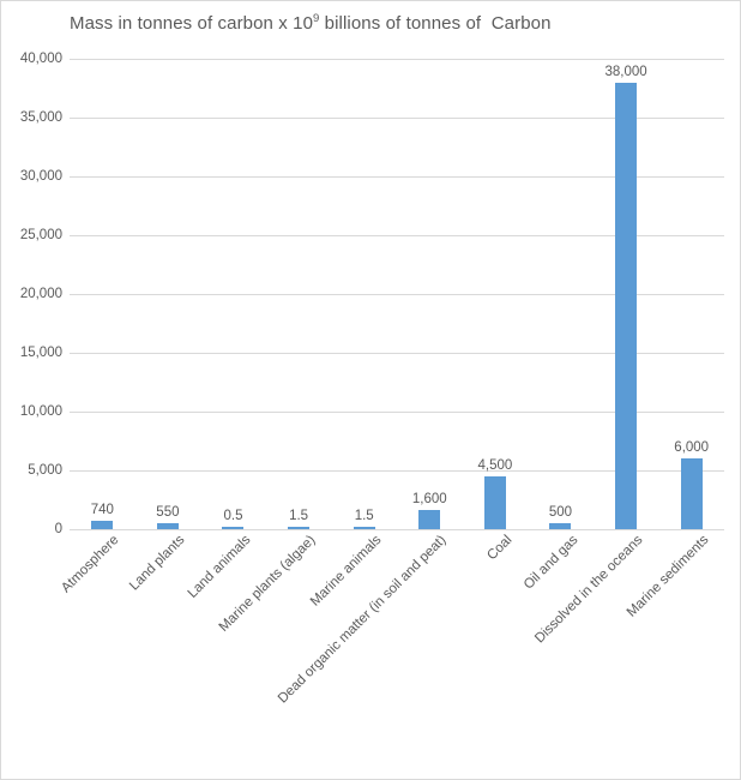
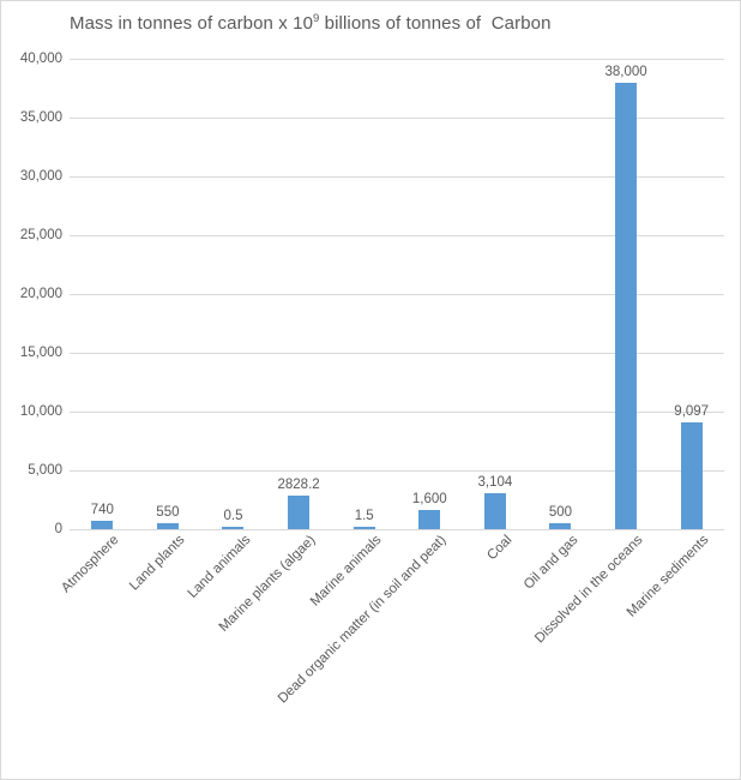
Marine plants (algae): 1.5 -> 2828.2
Coal: 4,500 -> 3,104
Marine sediments: 6,000 -> 9,097
